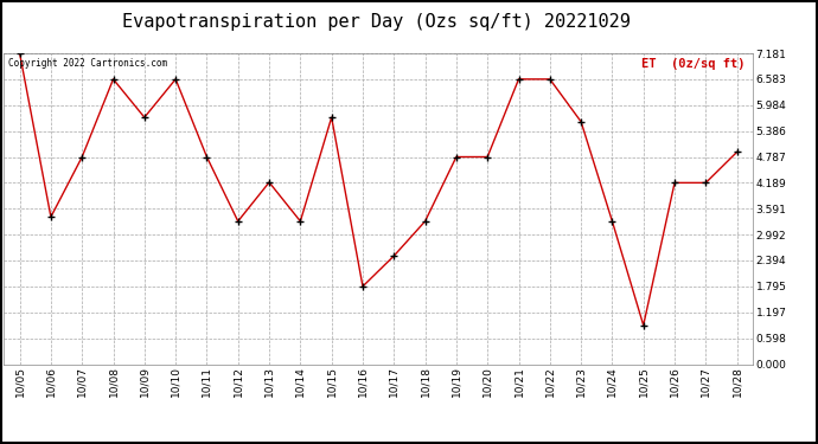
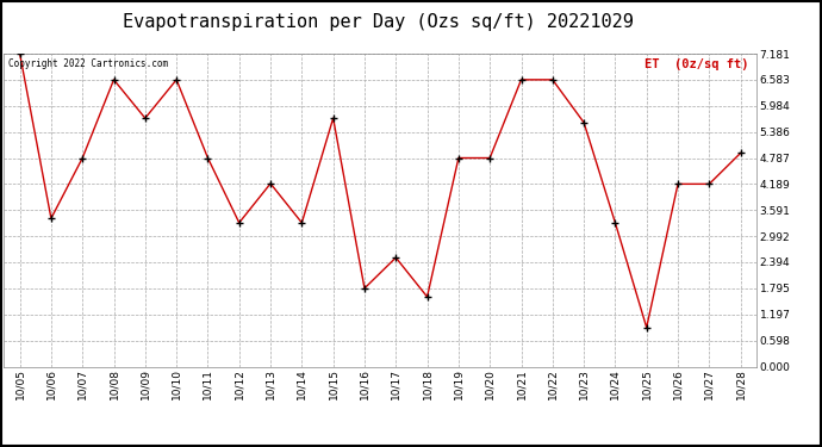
10/18: 3.30 -> 1.60
